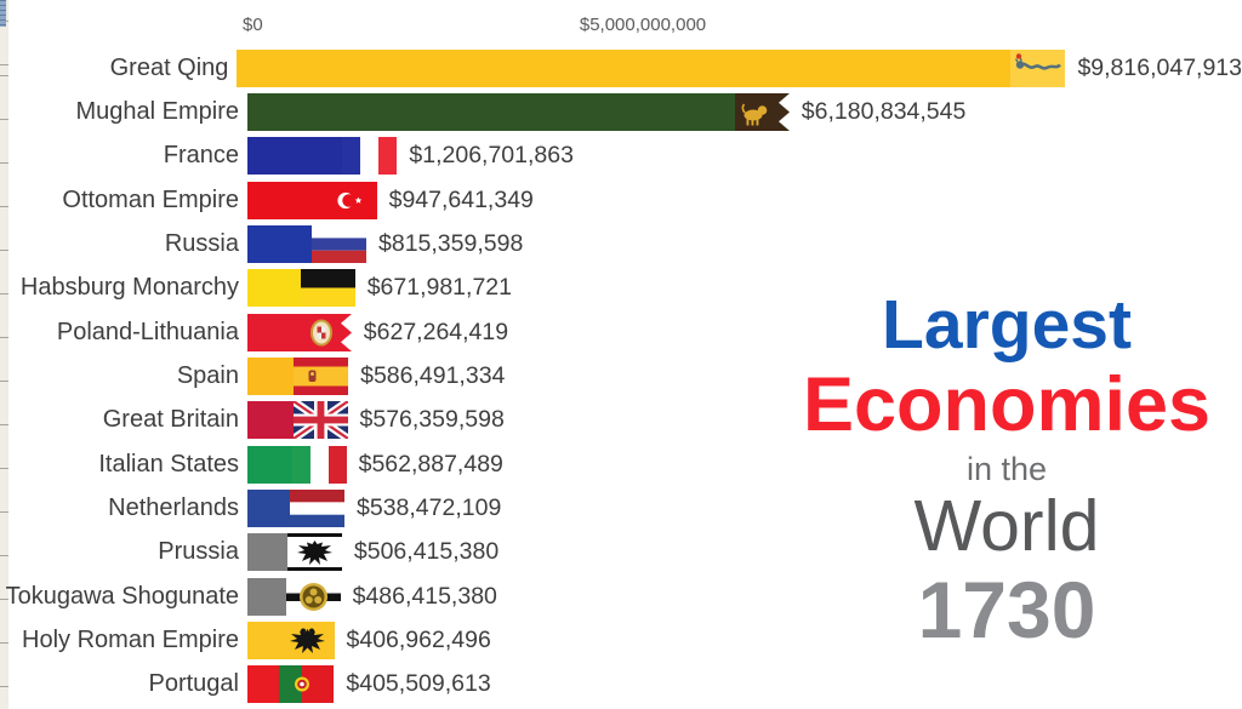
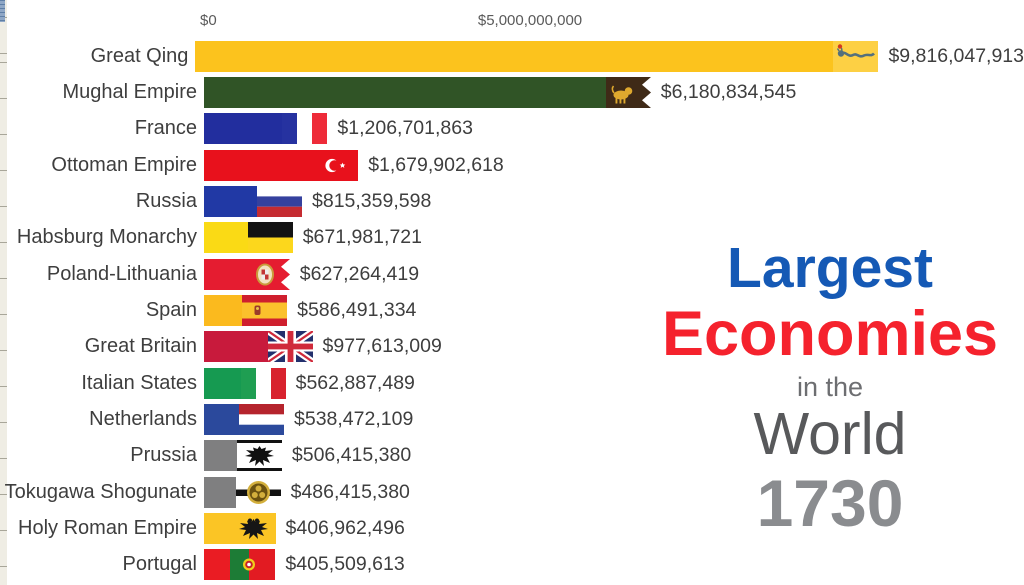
Ottoman Empire: $947,641,349 -> $1,679,902,618
Great Britain: $576,359,598 -> $977,613,009
